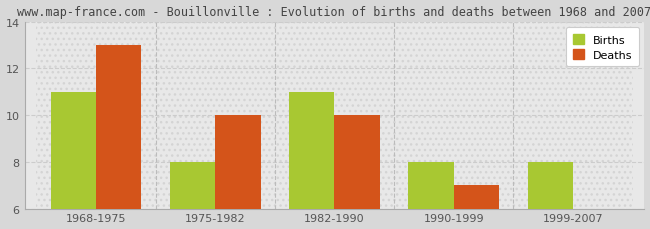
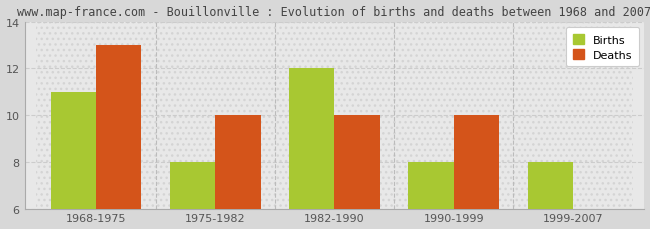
Births/1982-1990: 11 -> 12
Deaths/1990-1999: 7 -> 10
